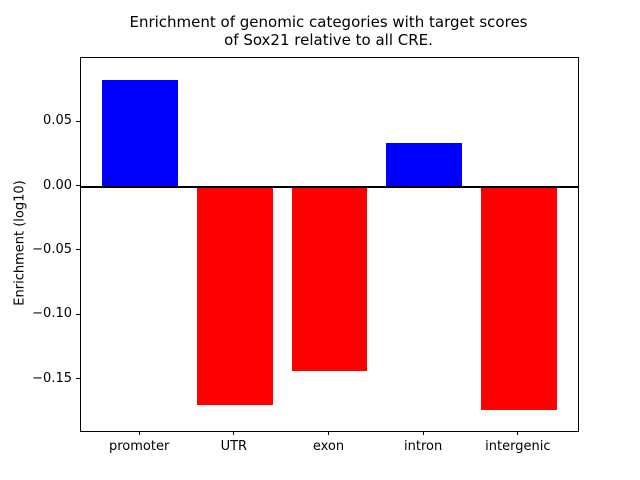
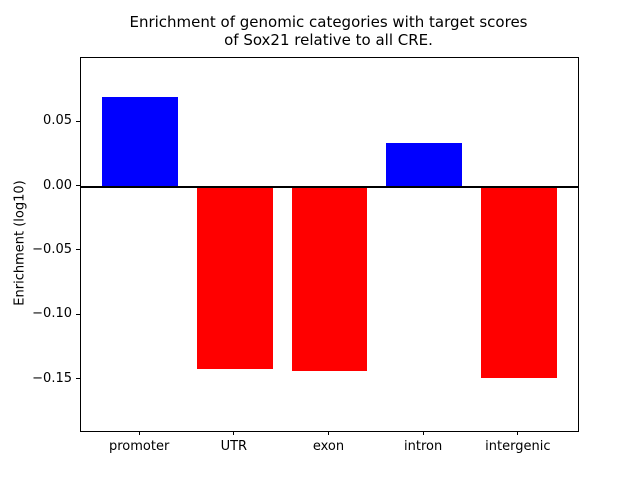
promoter: 0.083 -> 0.070
UTR: -0.170 -> -0.142
intergenic: -0.174 -> -0.149
